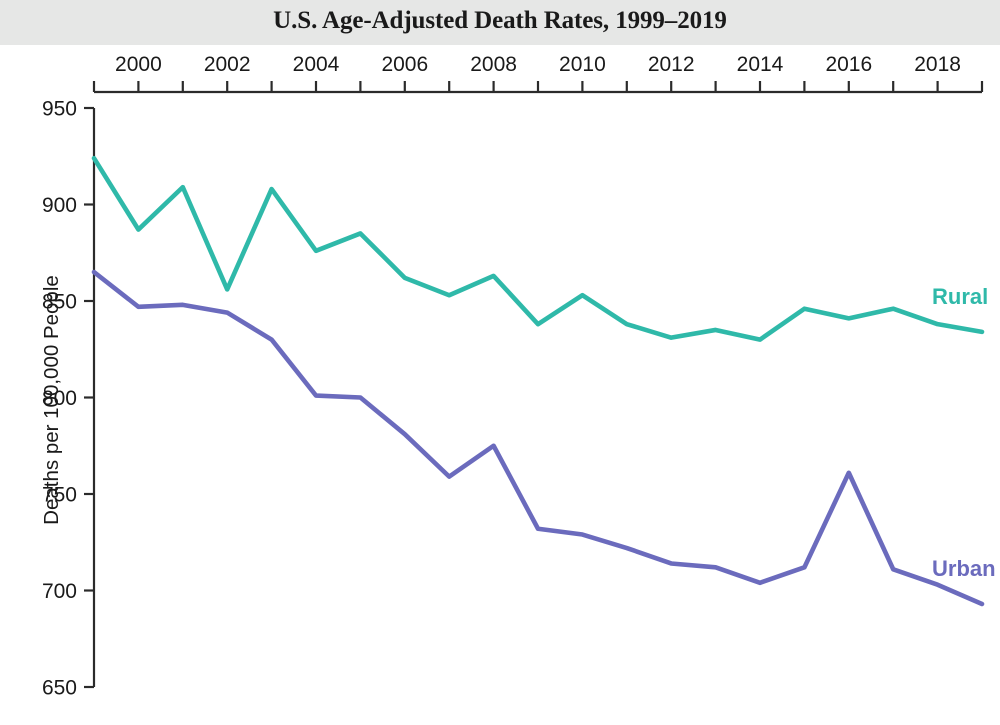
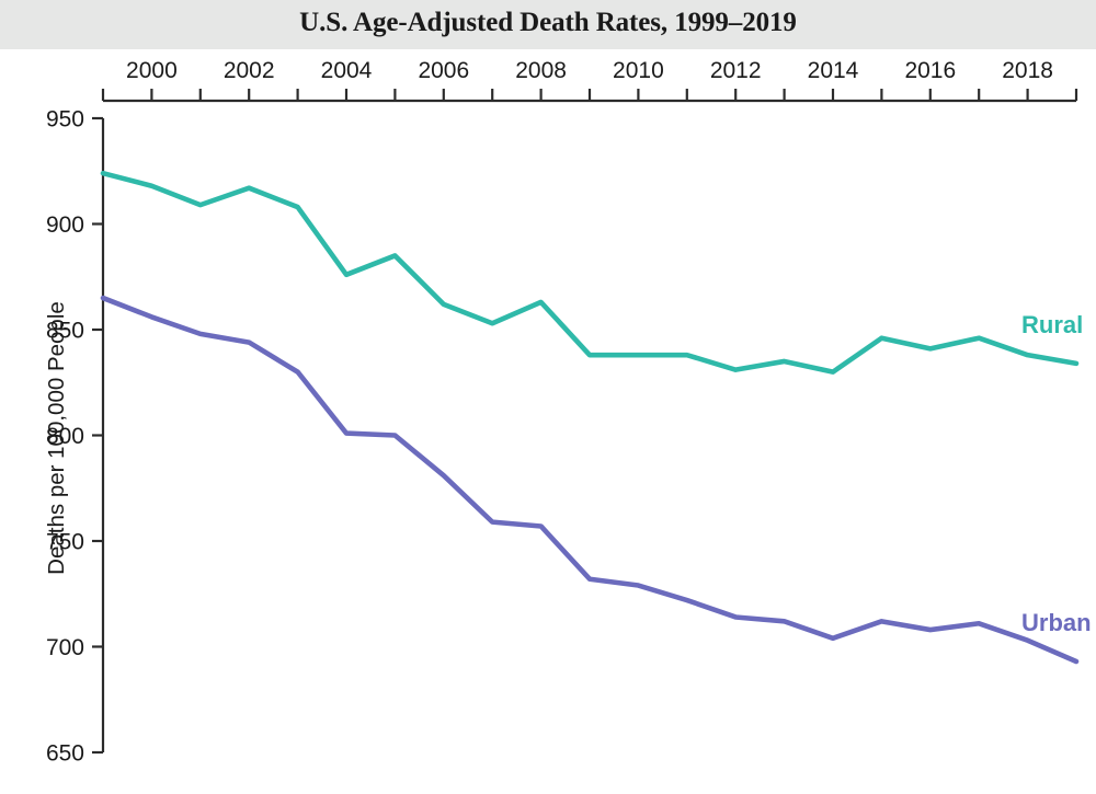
Rural/2000: 887 -> 918
Urban/2000: 847 -> 856
Rural/2002: 856 -> 917
Urban/2008: 775 -> 757
Rural/2010: 853 -> 838
Urban/2016: 761 -> 708
